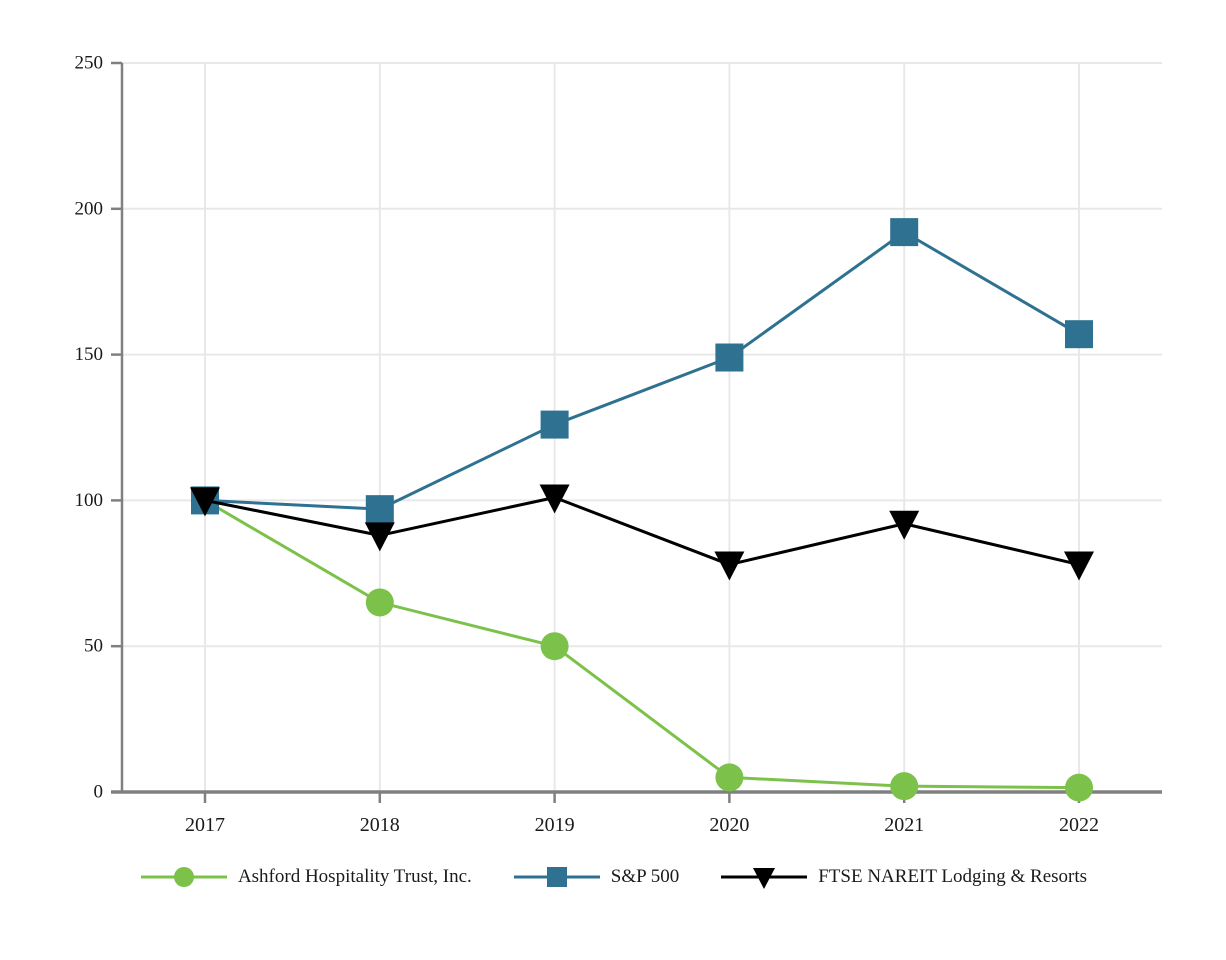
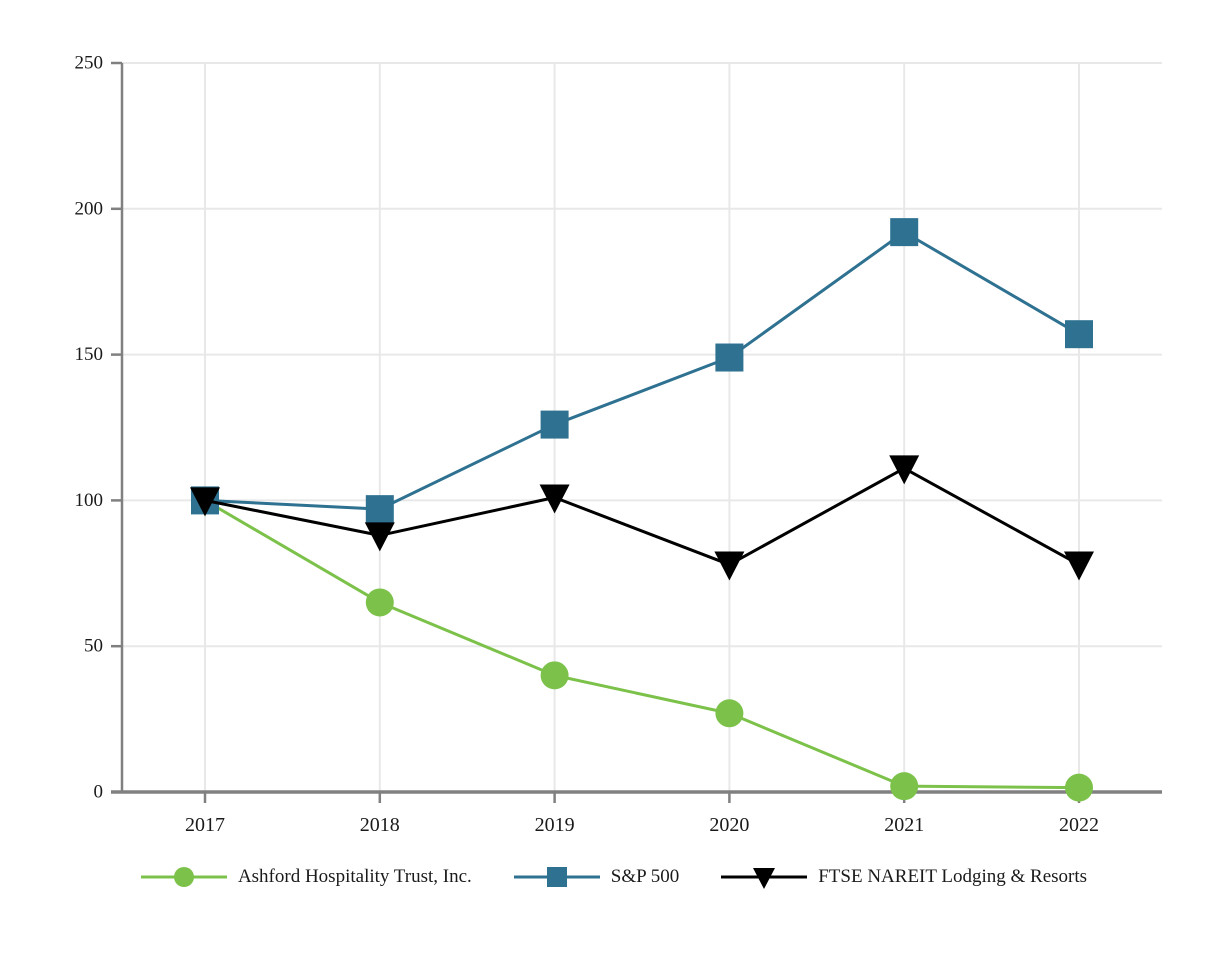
Ashford Hospitality Trust, Inc./2019: 50 -> 40
Ashford Hospitality Trust, Inc./2020: 5 -> 27
FTSE NAREIT Lodging & Resorts/2021: 92 -> 111
